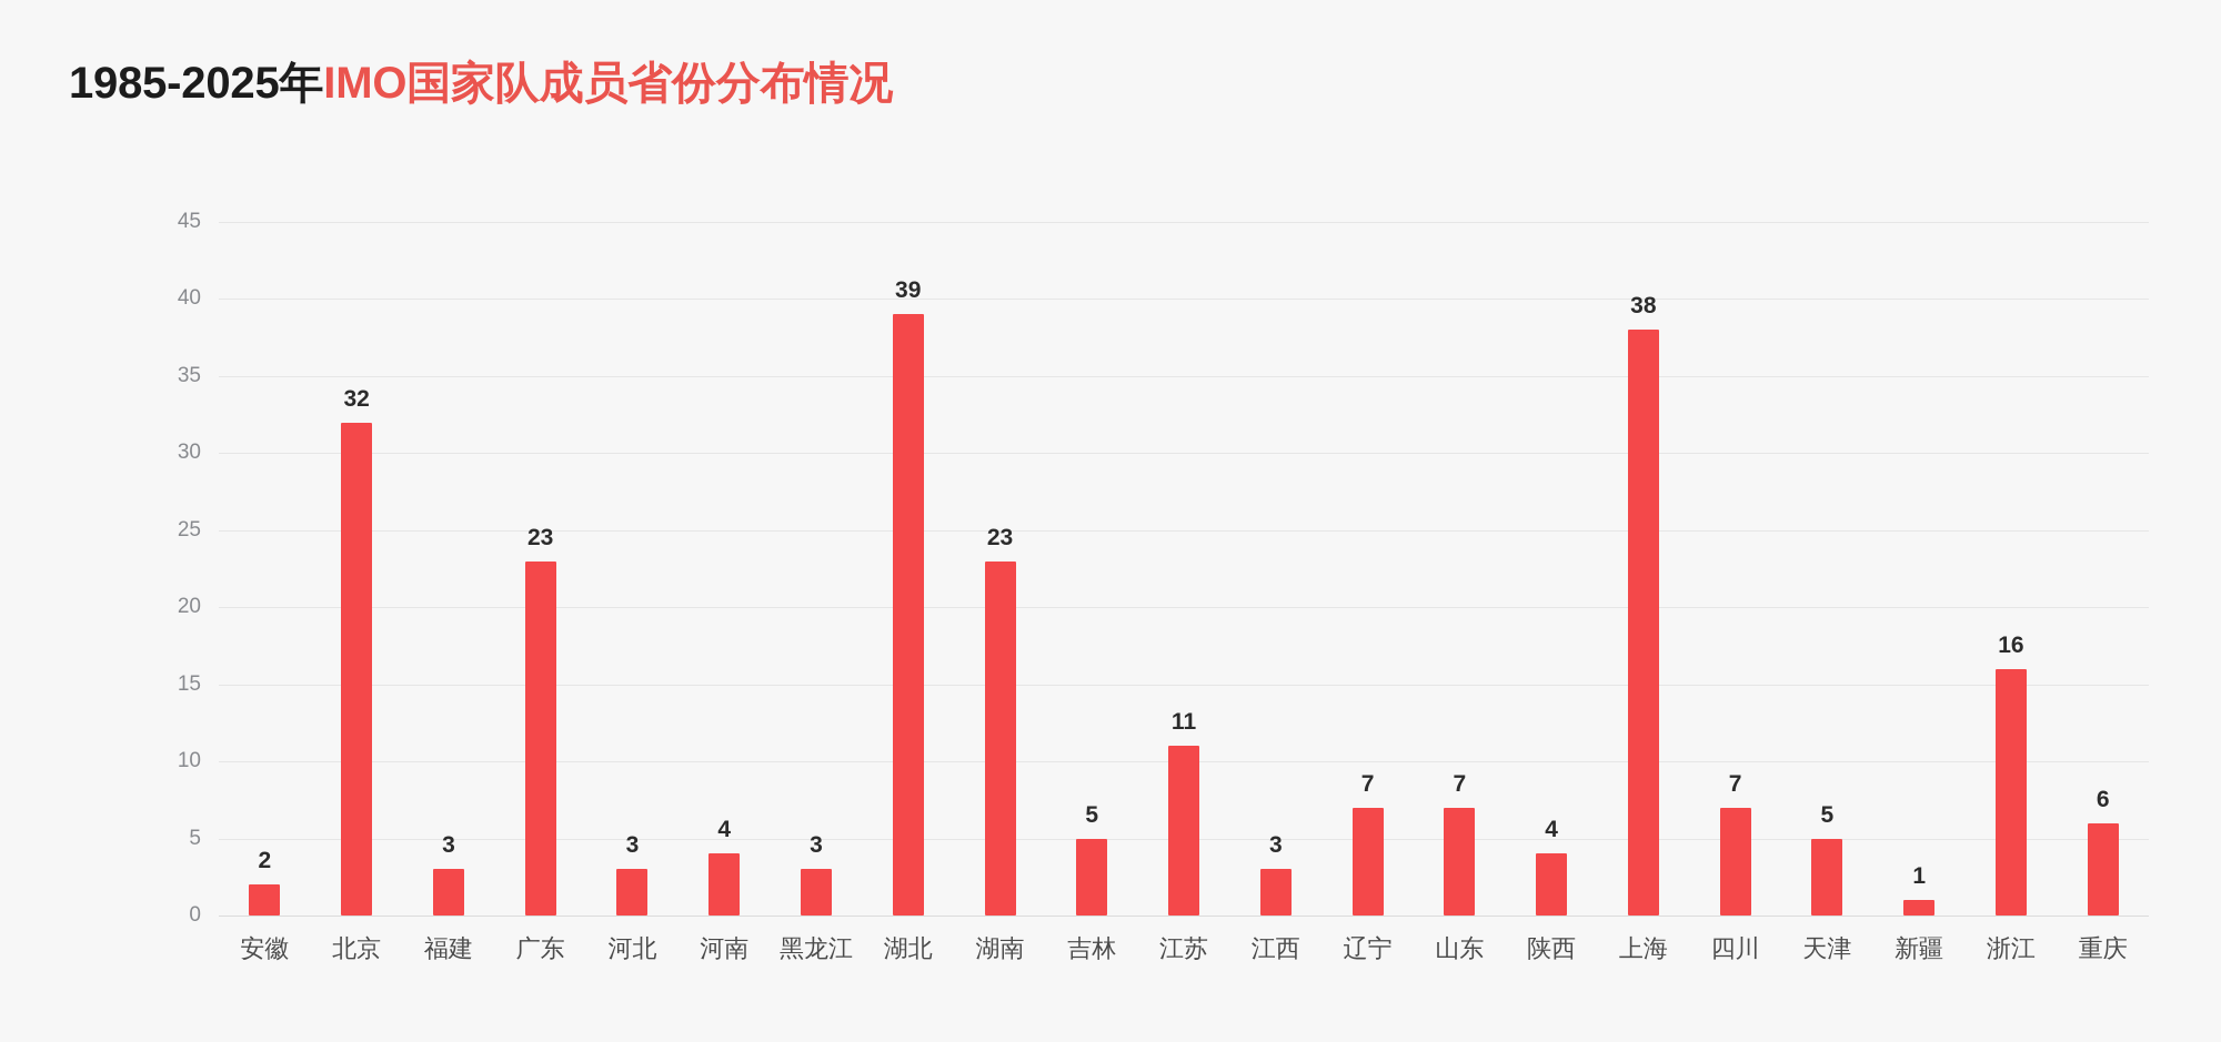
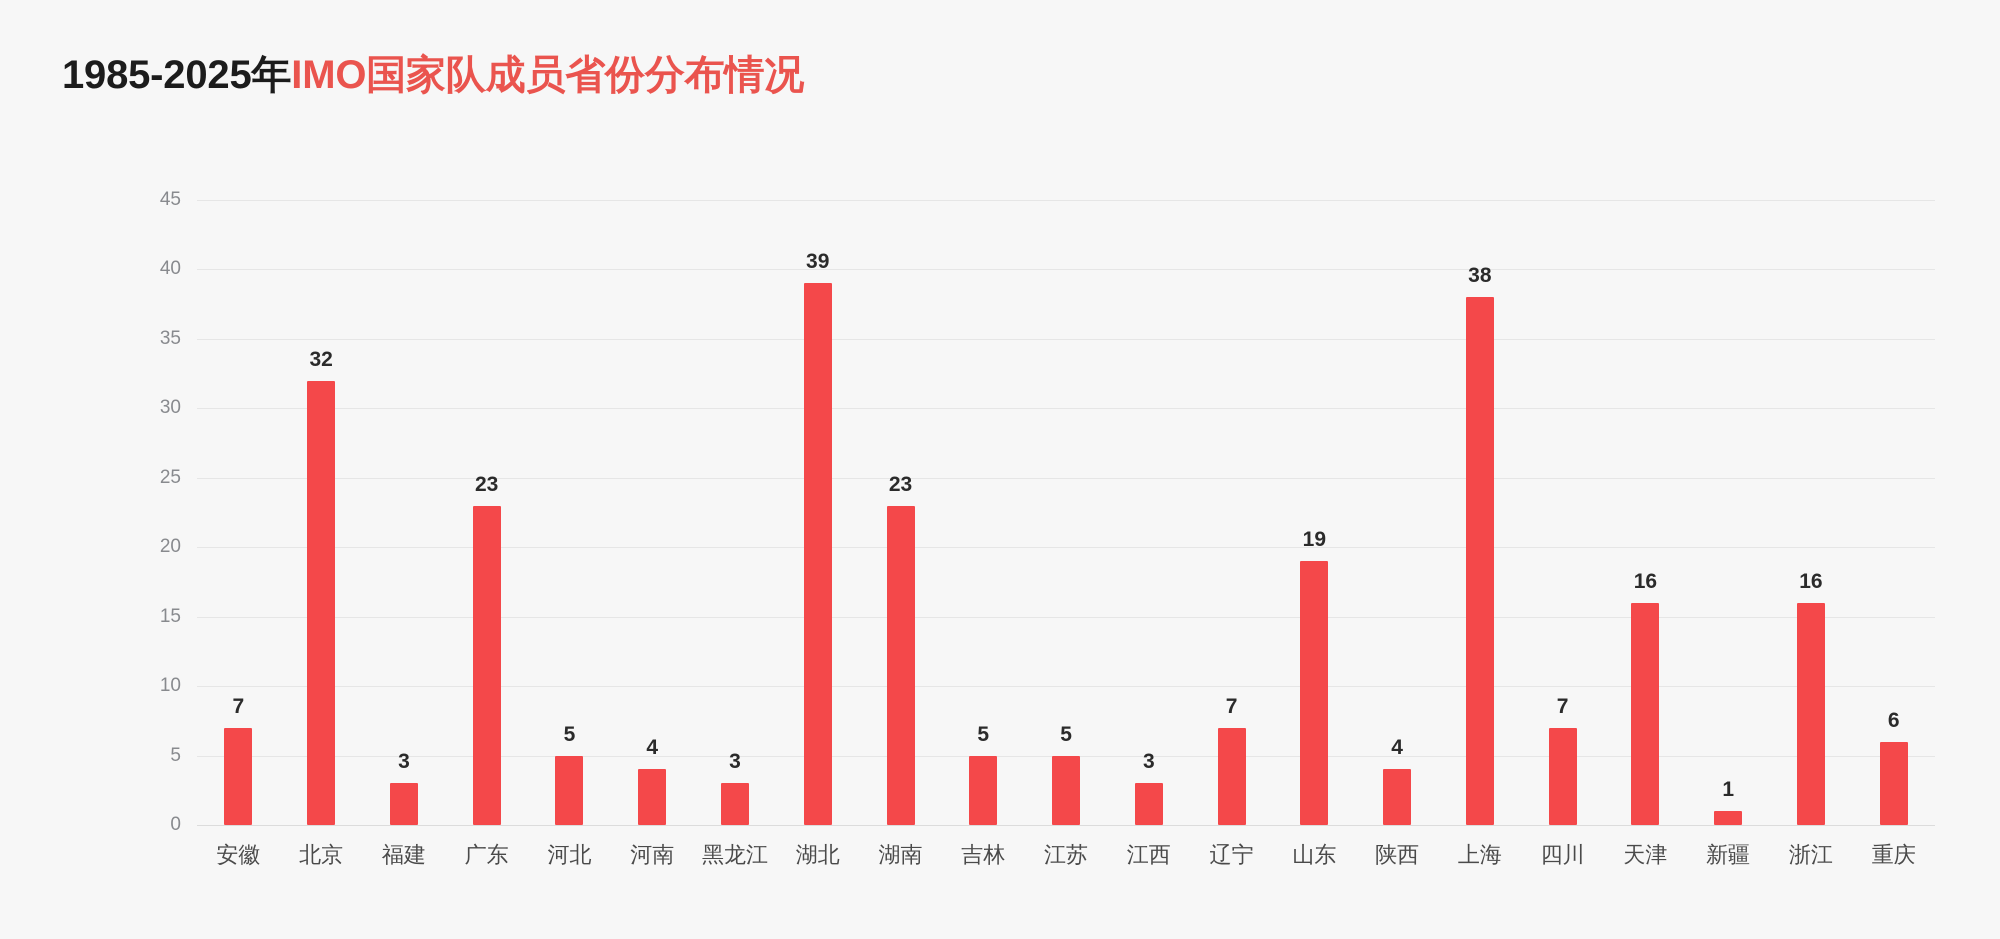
安徽: 2 -> 7
河北: 3 -> 5
江苏: 11 -> 5
山东: 7 -> 19
天津: 5 -> 16
